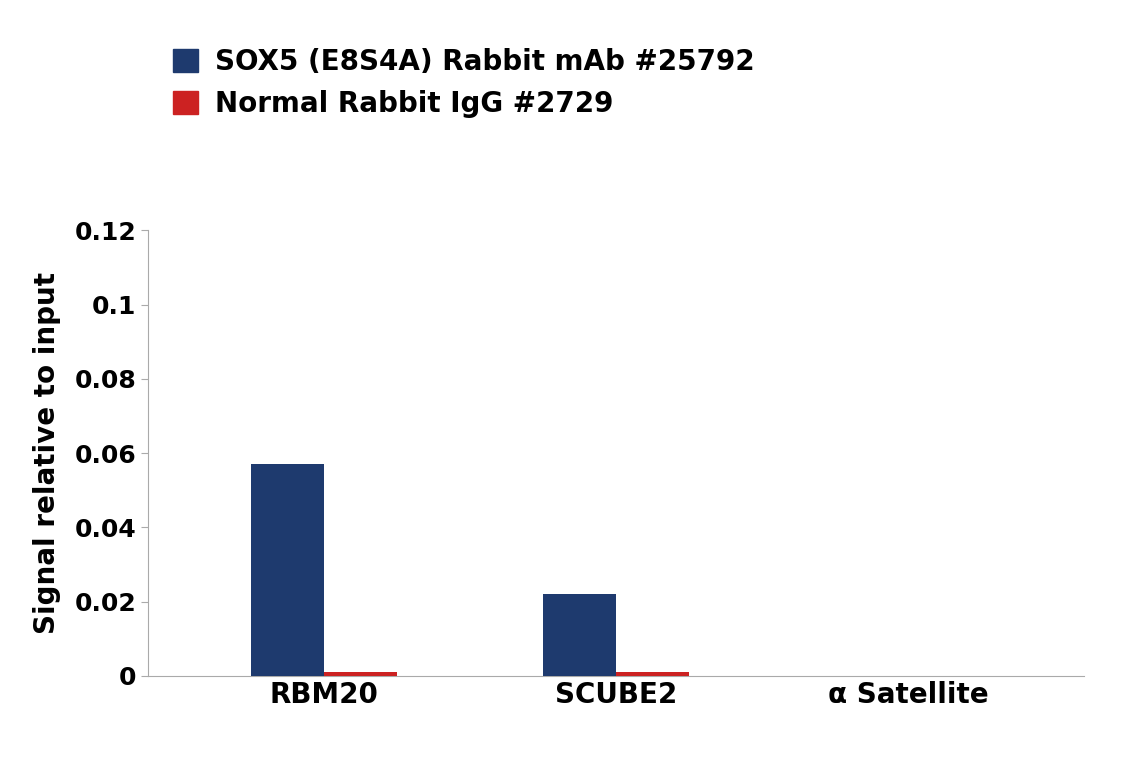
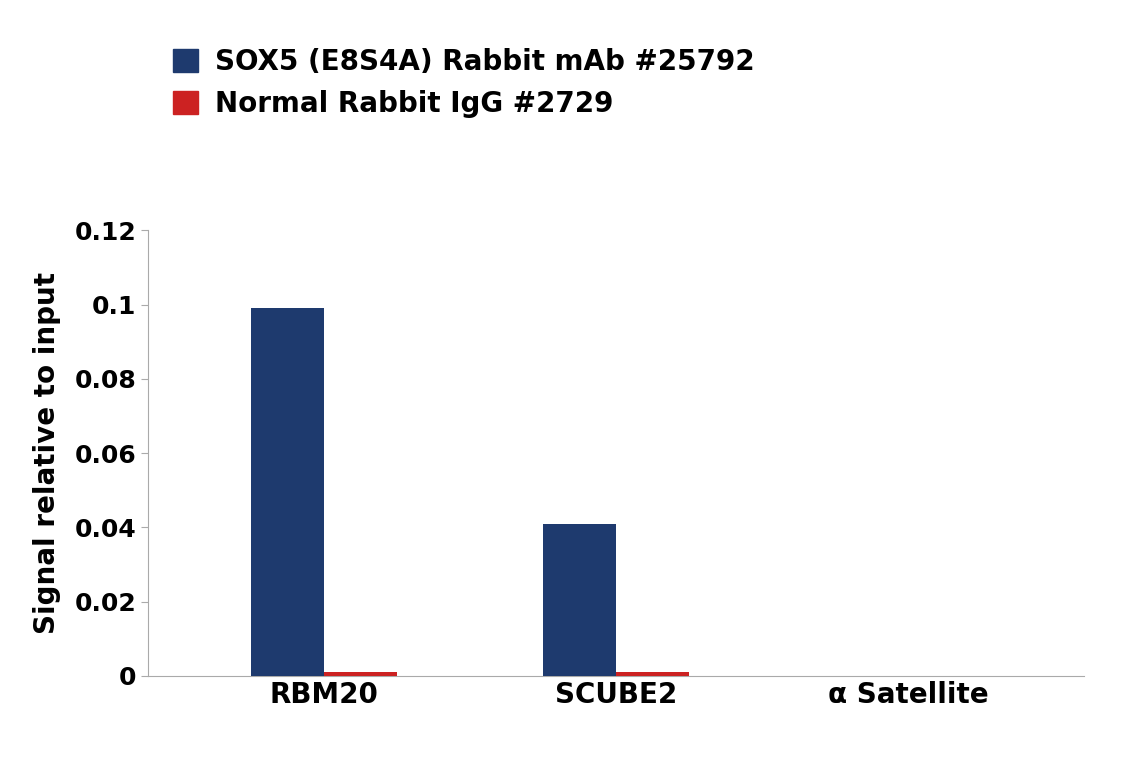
SOX5 (E8S4A) Rabbit mAb #25792/RBM20: 0.057 -> 0.099
SOX5 (E8S4A) Rabbit mAb #25792/SCUBE2: 0.022 -> 0.041
